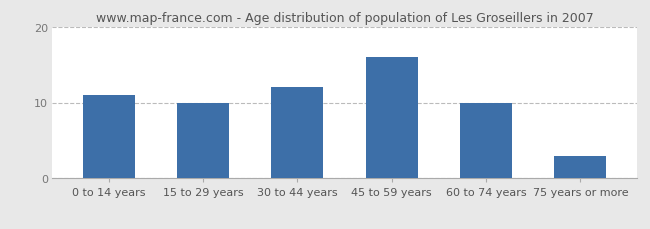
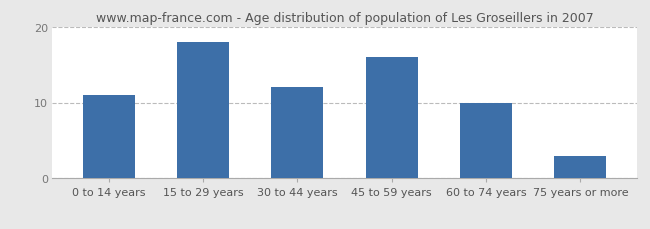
15 to 29 years: 10 -> 18
